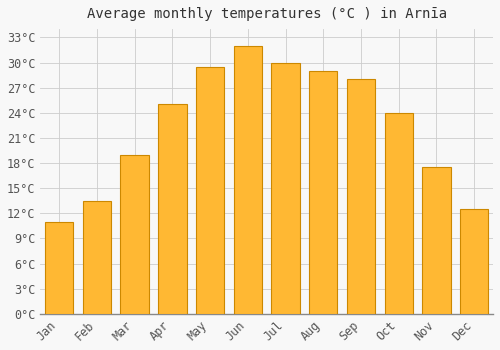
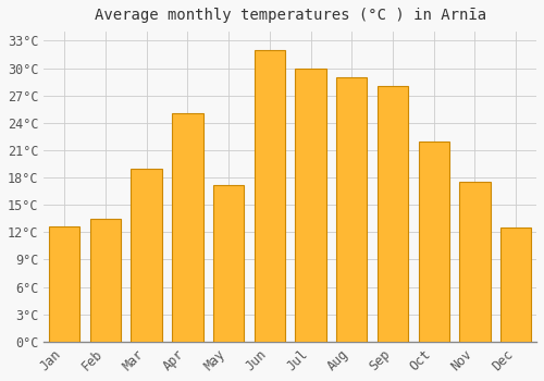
Jan: 11.0°C -> 12.6°C
May: 29.5°C -> 17.2°C
Oct: 24.0°C -> 22.0°C
